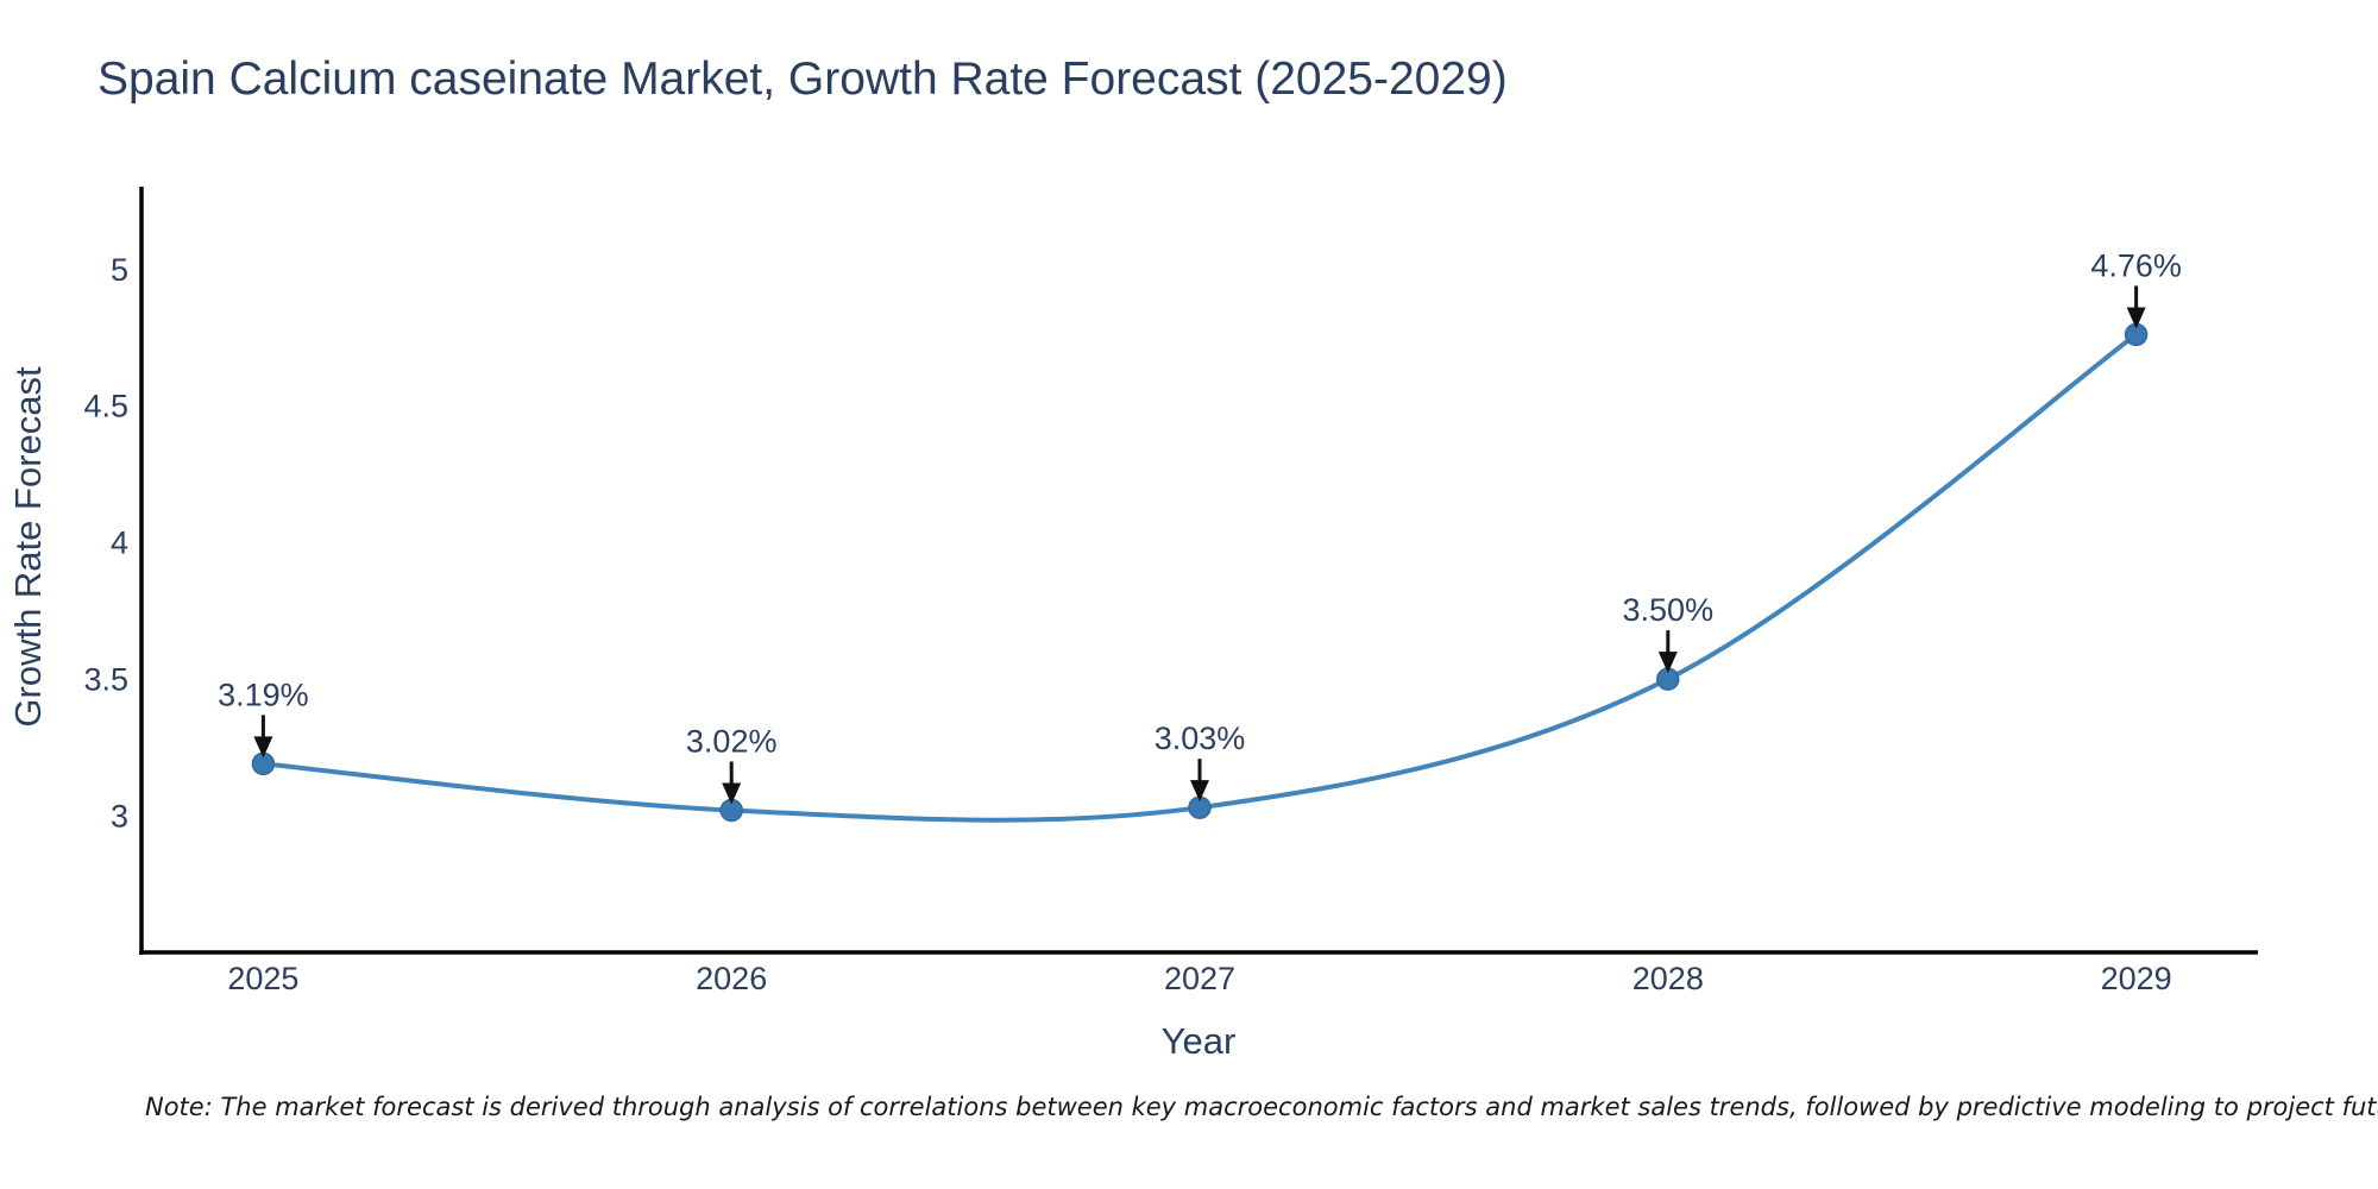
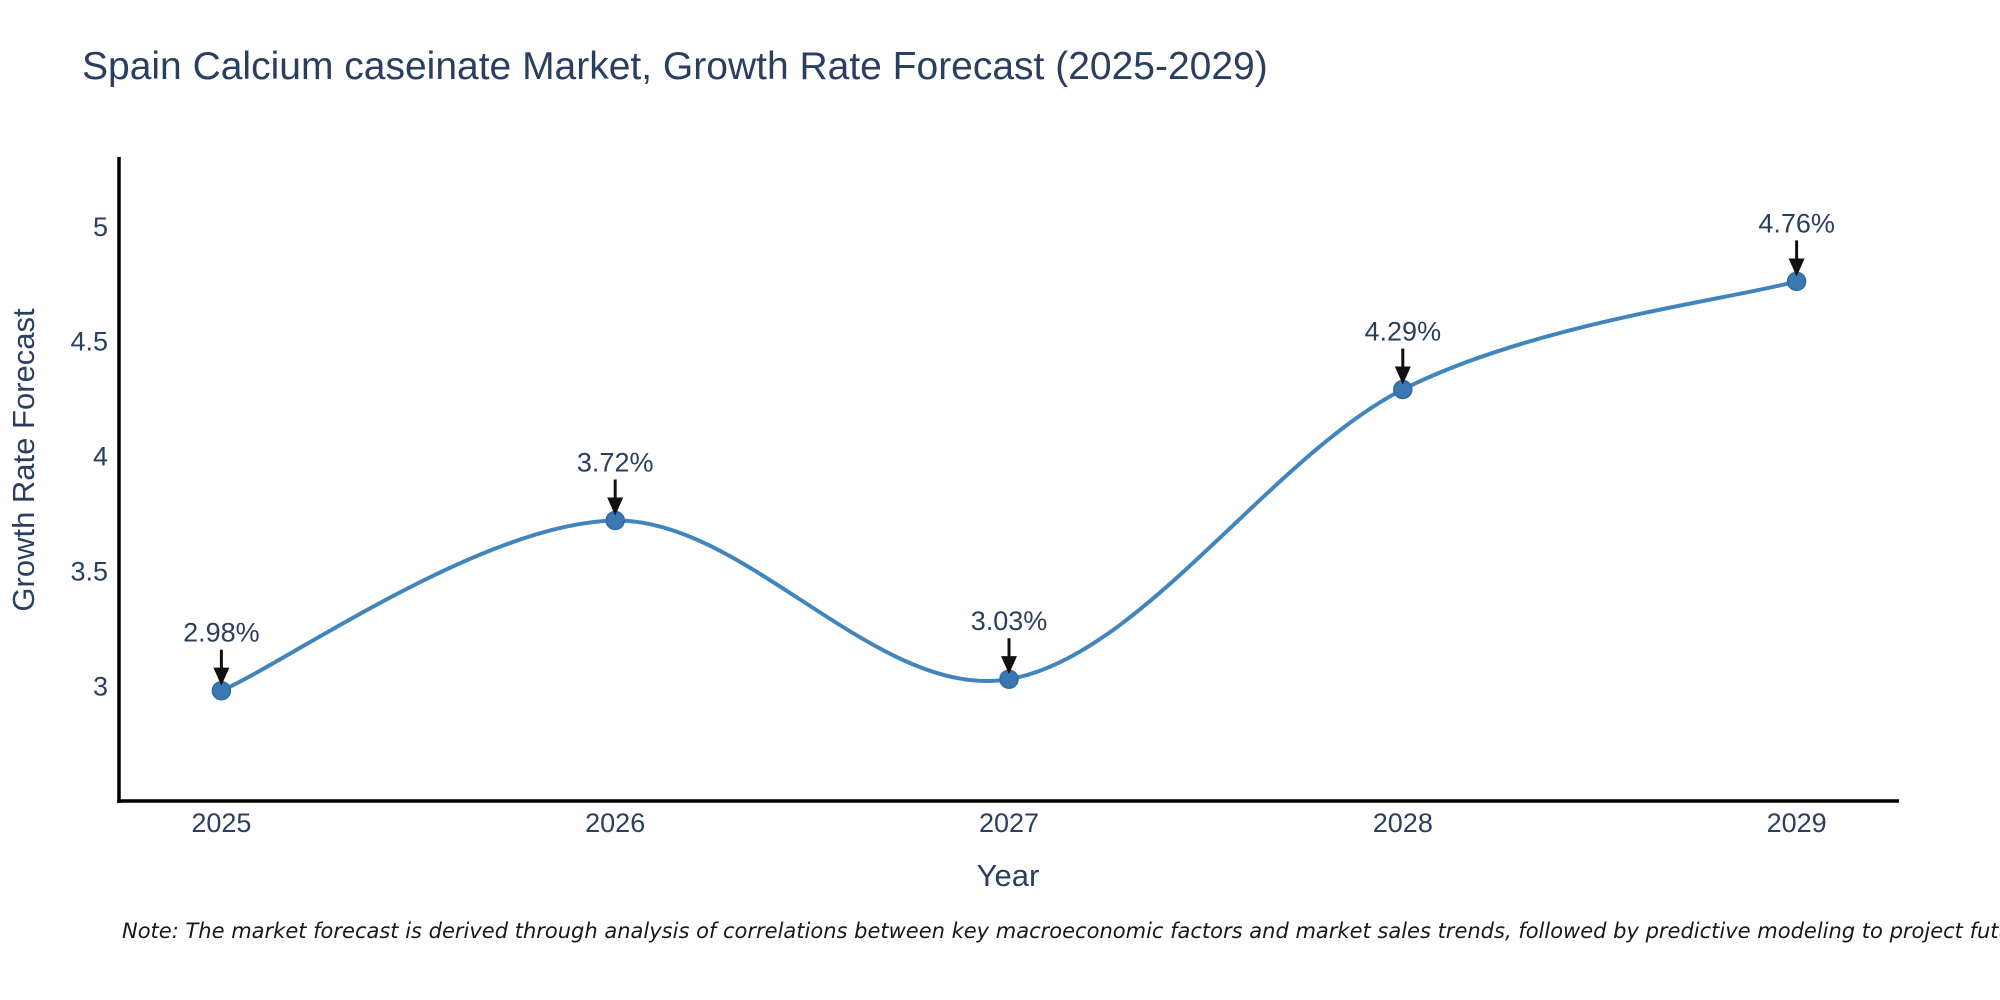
2025: 3.19% -> 2.98%
2026: 3.02% -> 3.72%
2028: 3.50% -> 4.29%
